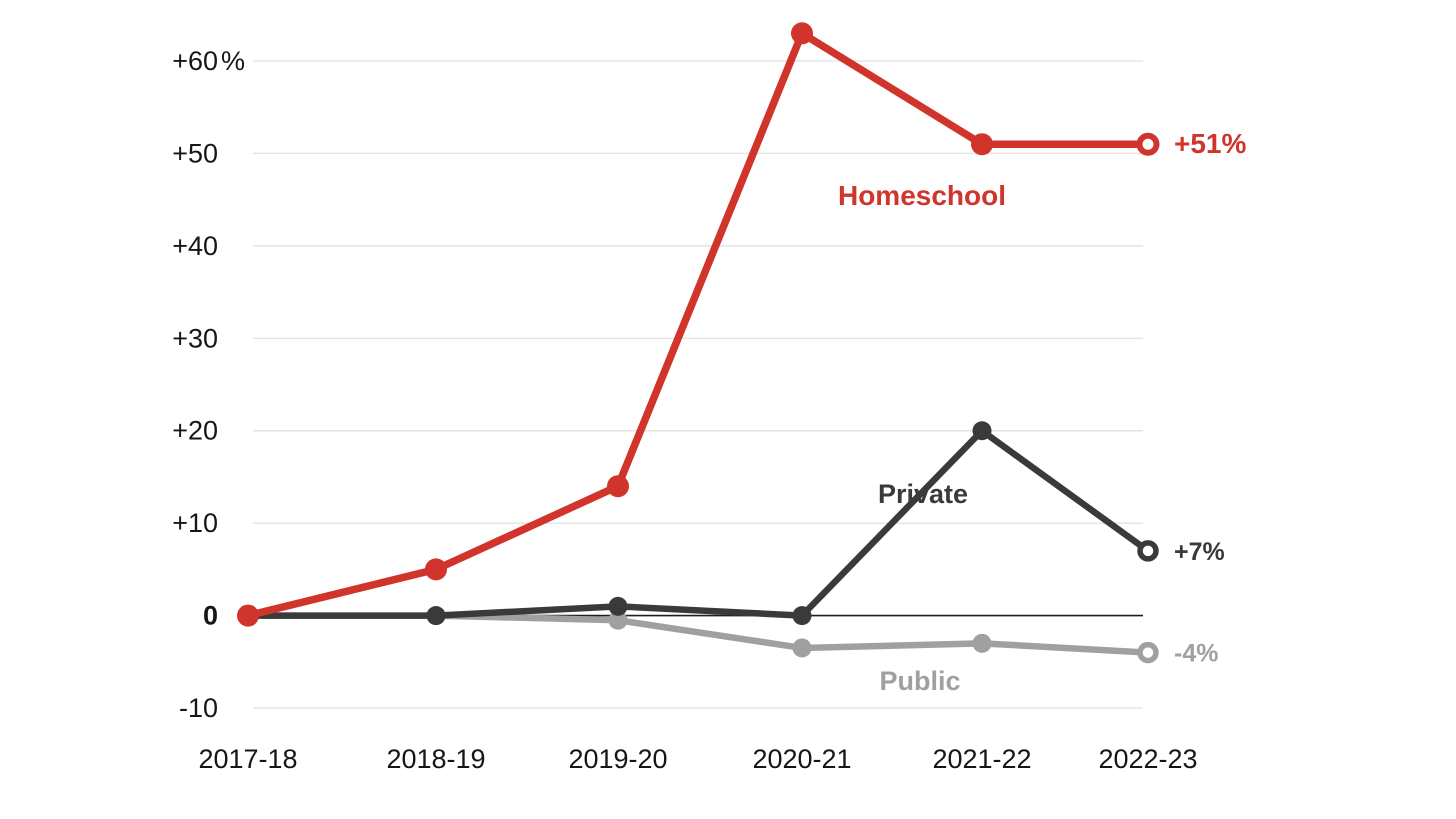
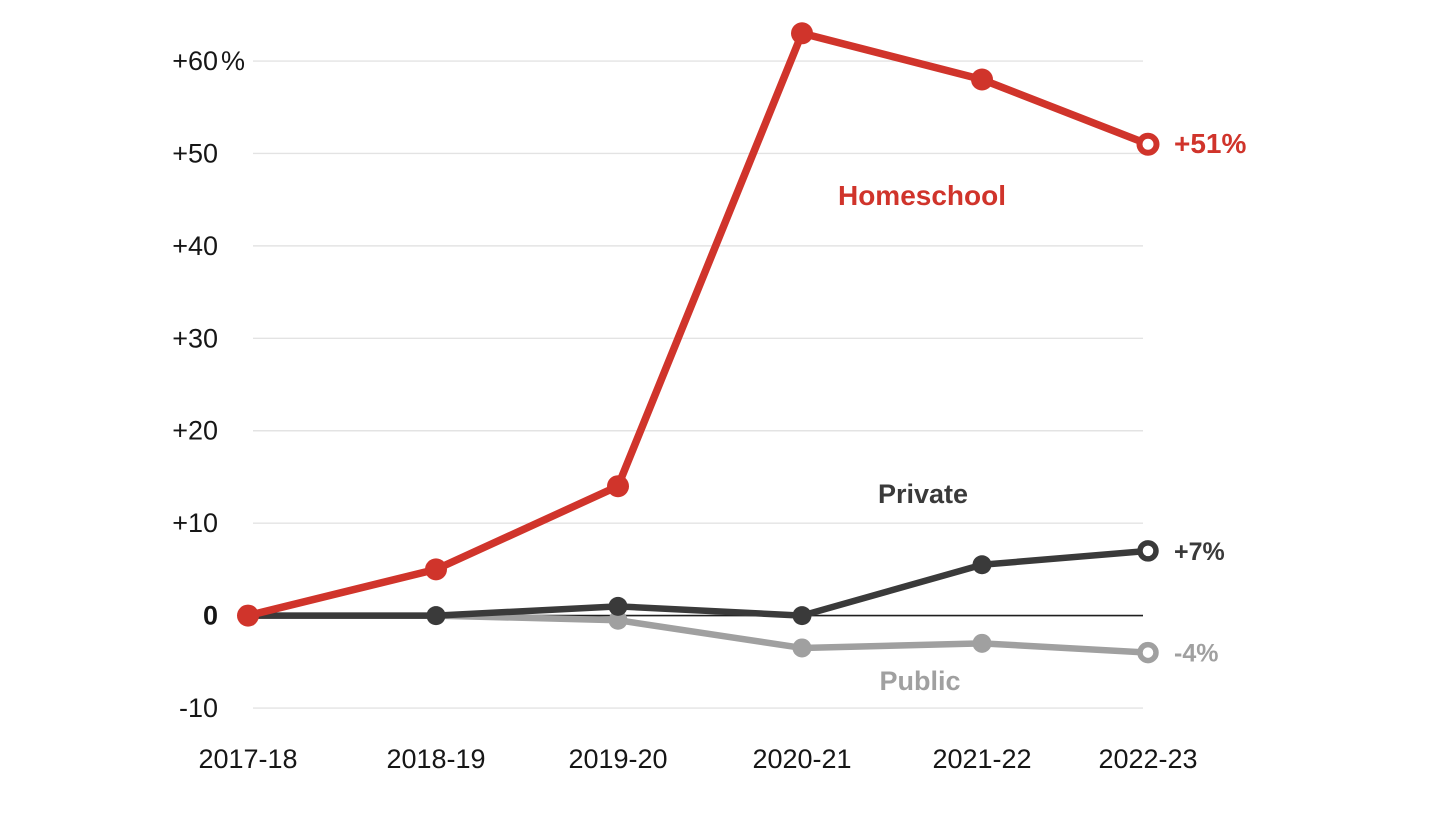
Homeschool/2021-22: 51 -> 58
Private/2021-22: 20 -> 6
